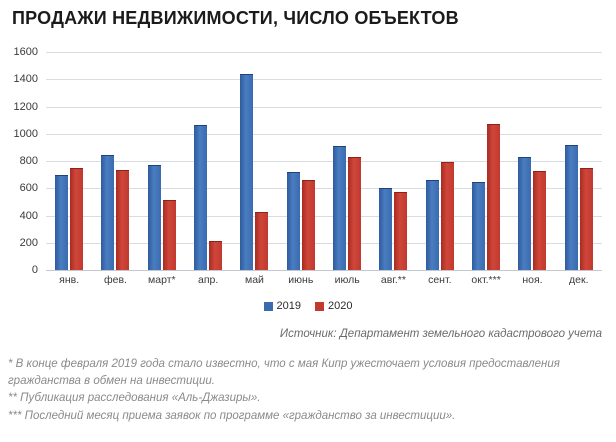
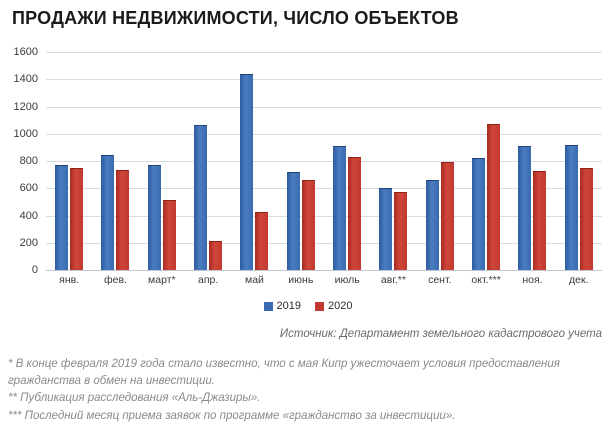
2019/янв.: 690 -> 760
2019/окт.***: 640 -> 820
2019/ноя.: 820 -> 900
